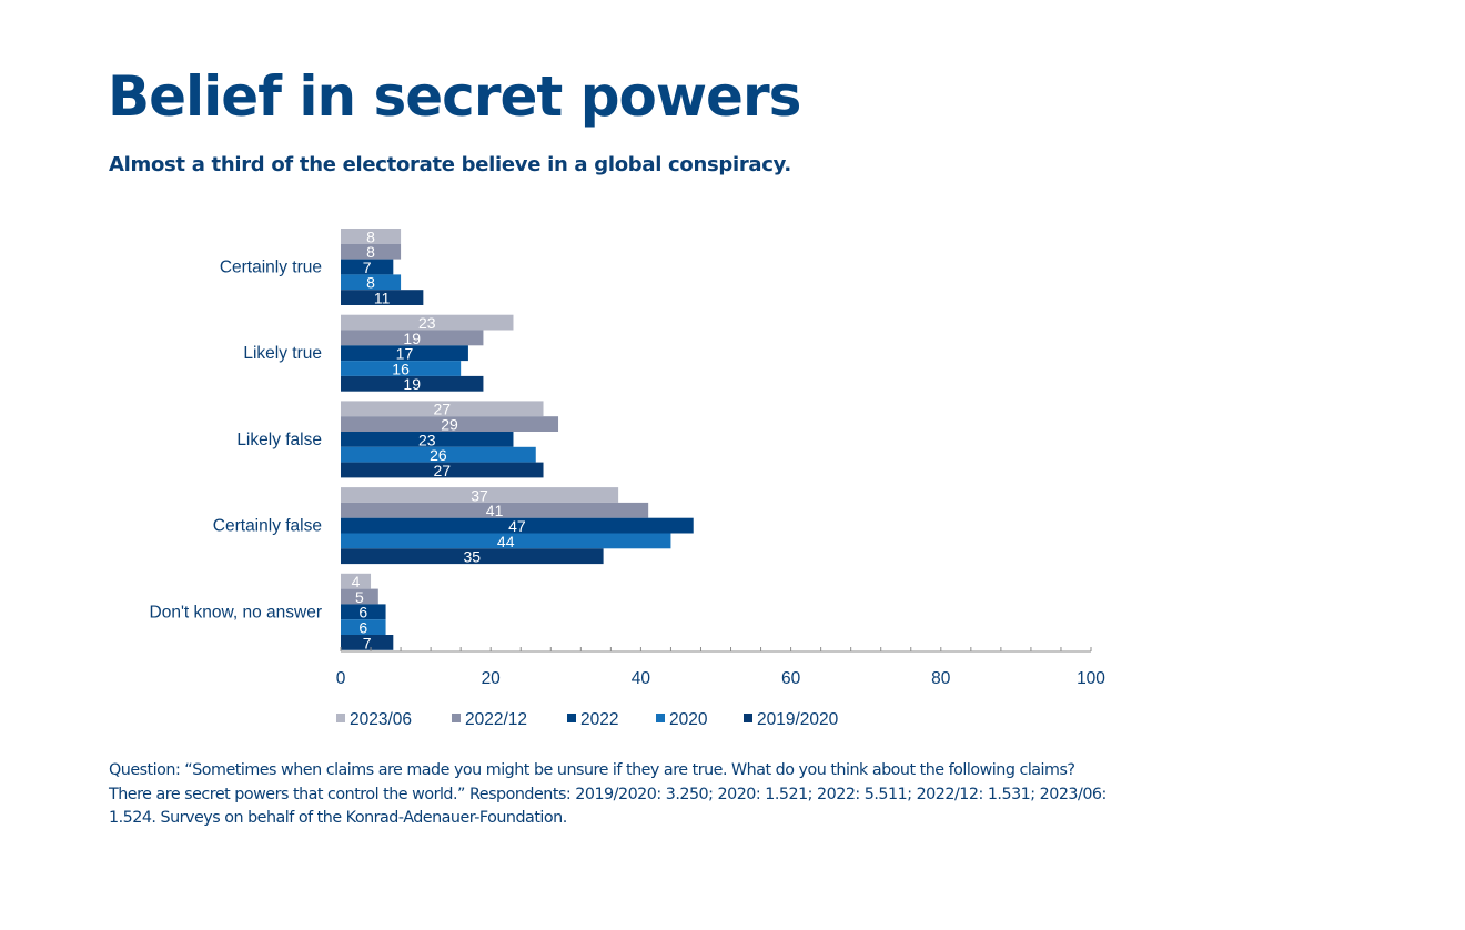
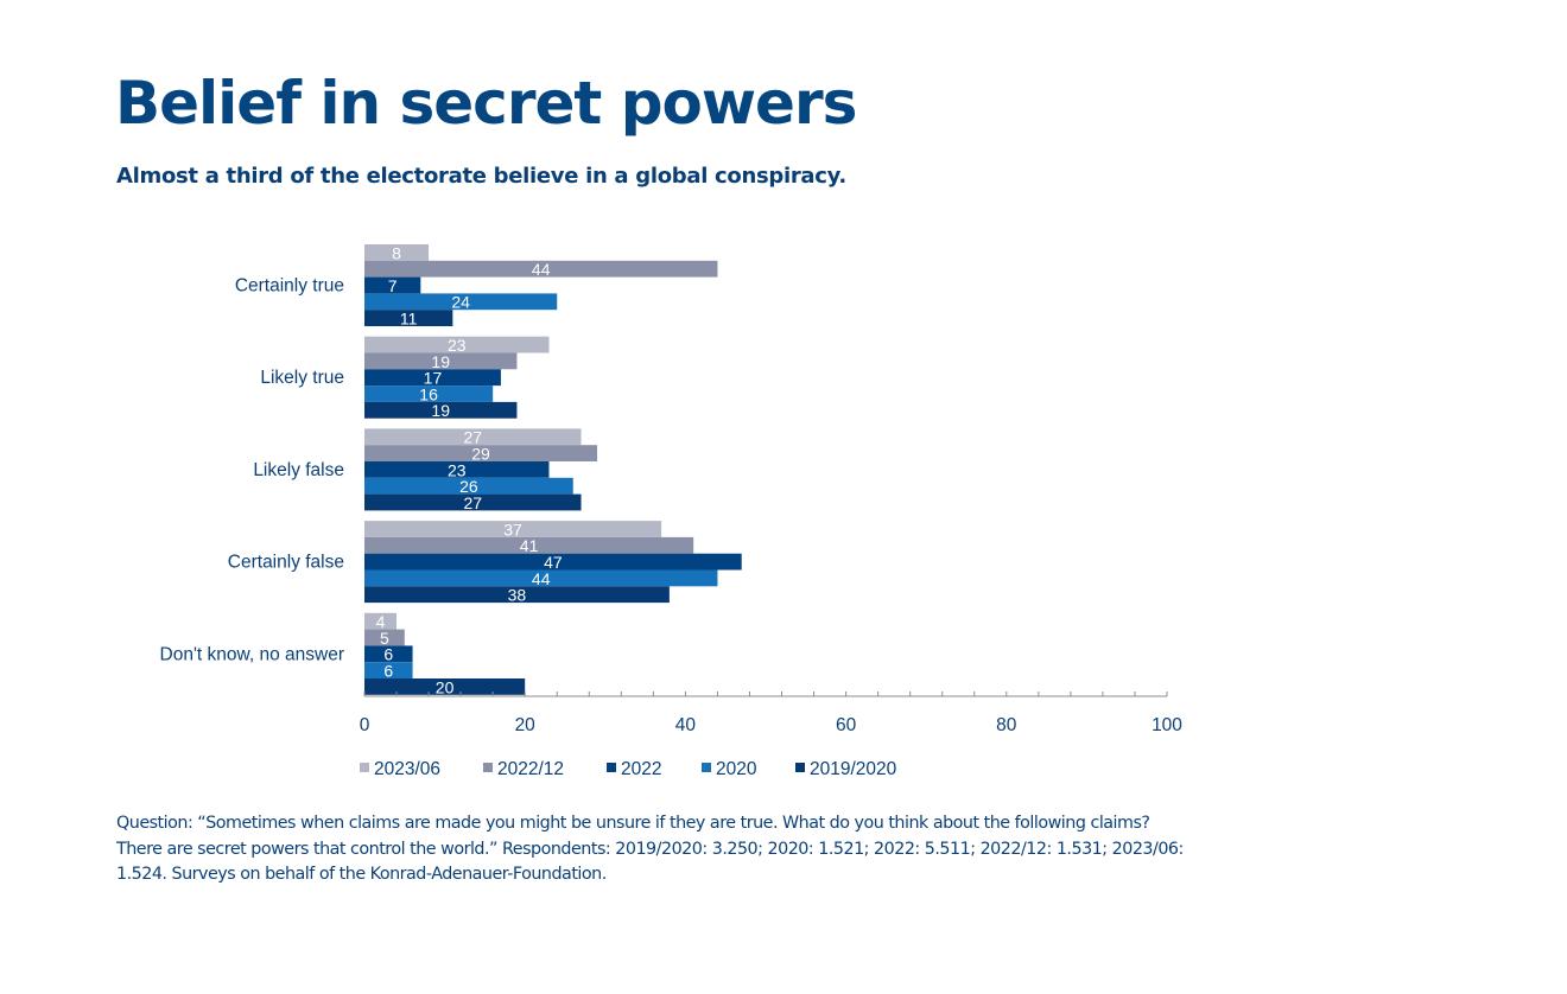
2022/12/Certainly true: 8 -> 44
2020/Certainly true: 8 -> 24
2019/2020/Certainly false: 35 -> 38
2019/2020/Don't know, no answer: 7 -> 20
